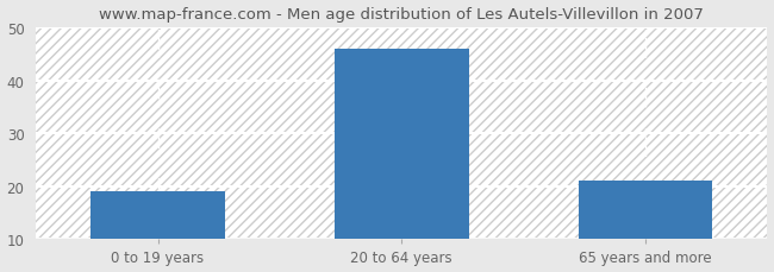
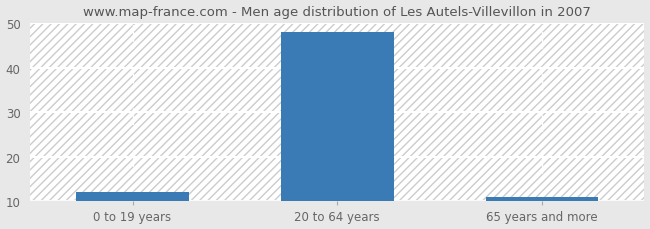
0 to 19 years: 19 -> 12
20 to 64 years: 46 -> 48
65 years and more: 21 -> 11
